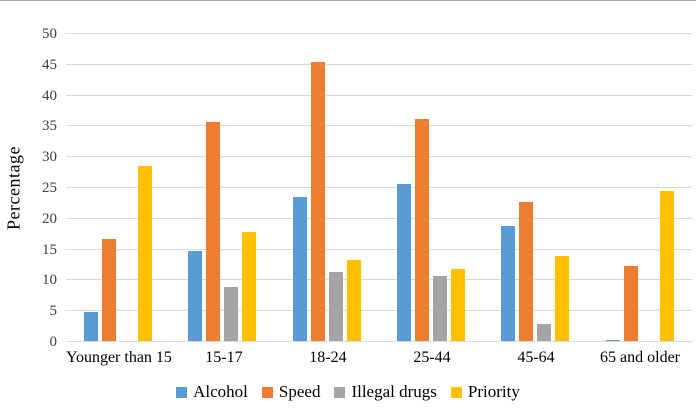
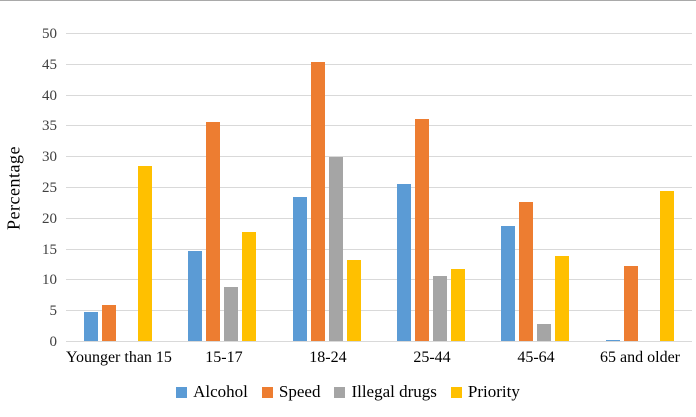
Speed/Younger than 15: 17 -> 6
Illegal drugs/18-24: 11 -> 30
